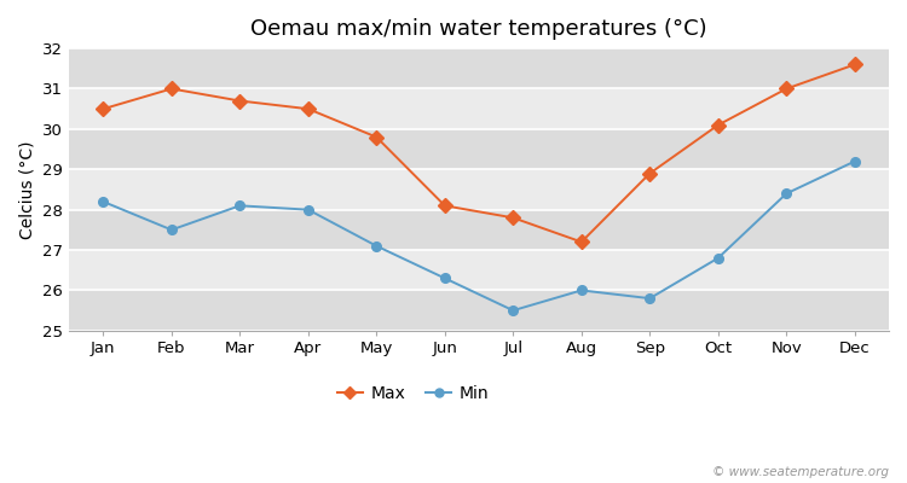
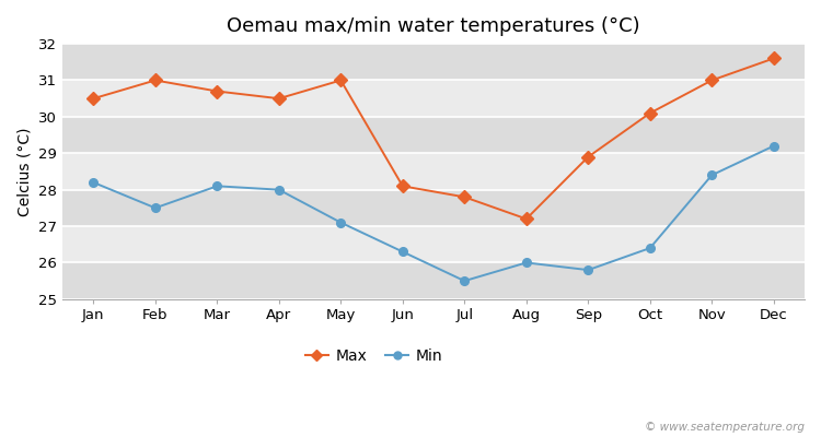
Max/May: 29.8 -> 31.0
Min/Oct: 26.8 -> 26.4
